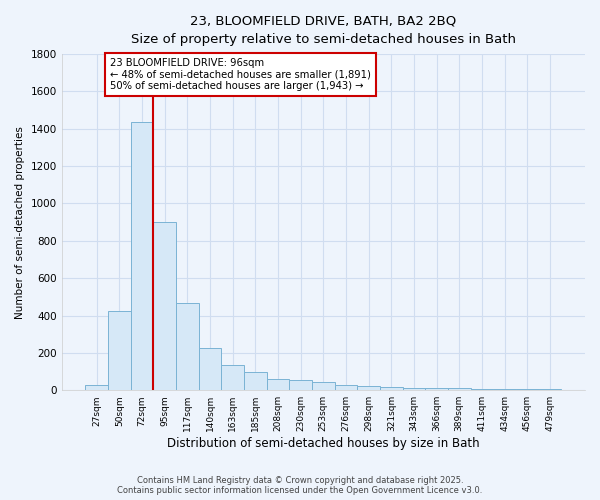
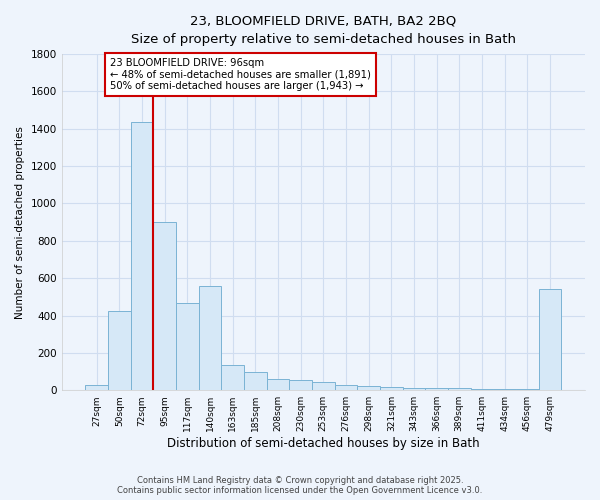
140sqm: 220 -> 560
479sqm: 10 -> 540
